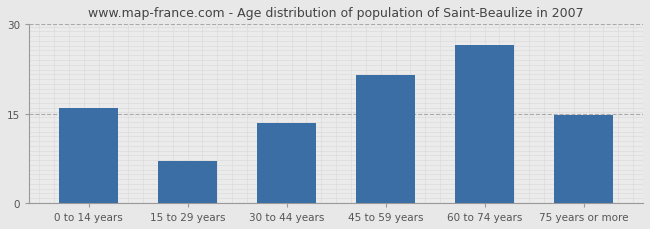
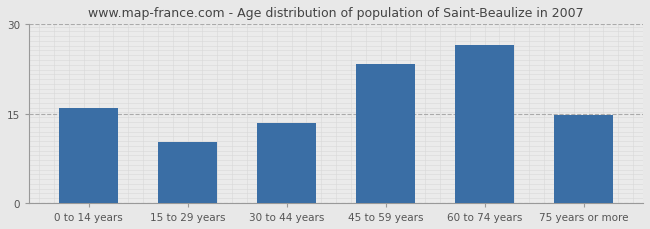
15 to 29 years: 7.0 -> 10.2
45 to 59 years: 21.5 -> 23.4
